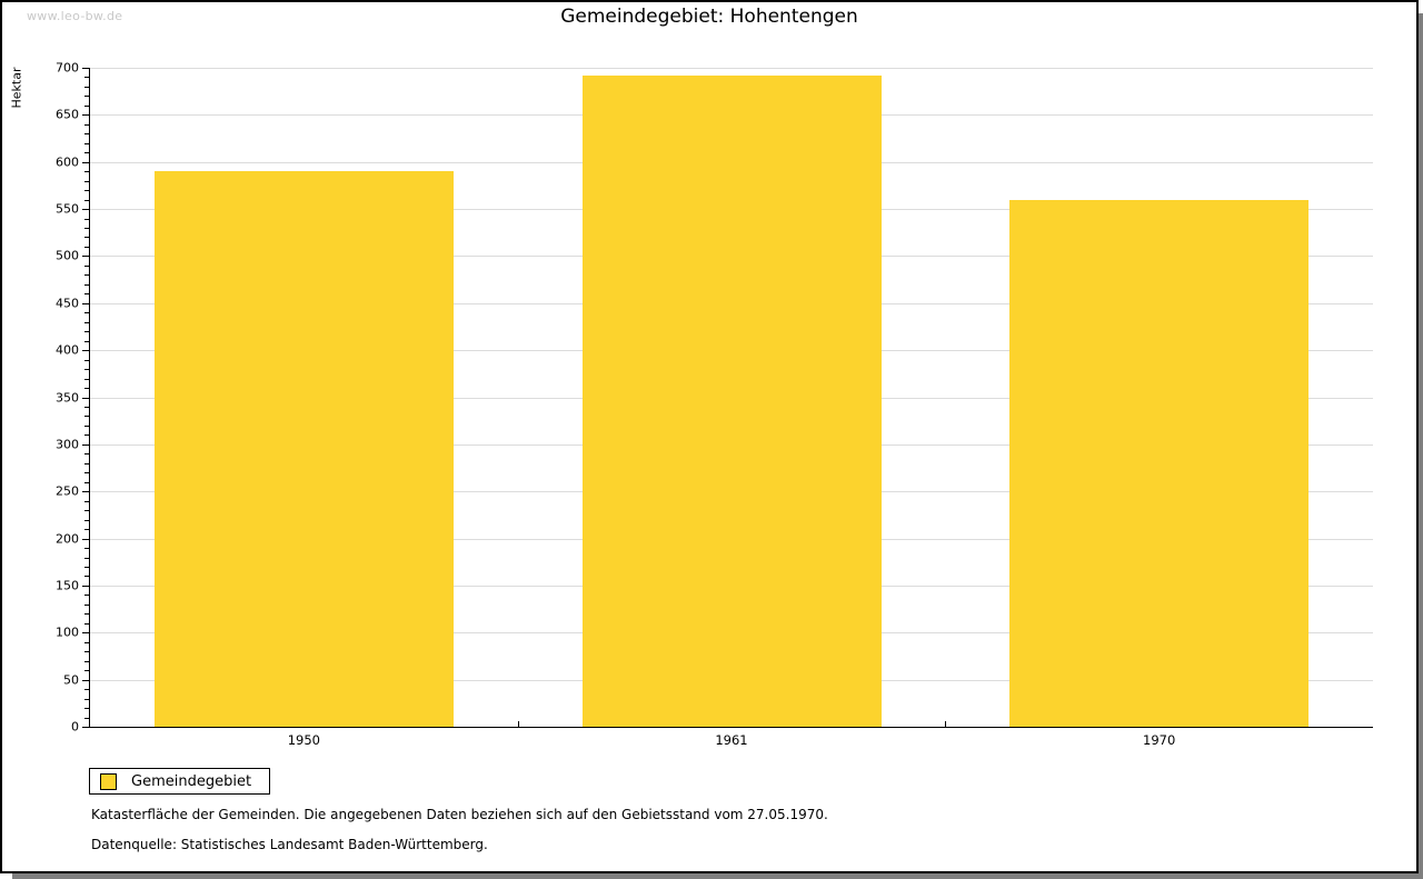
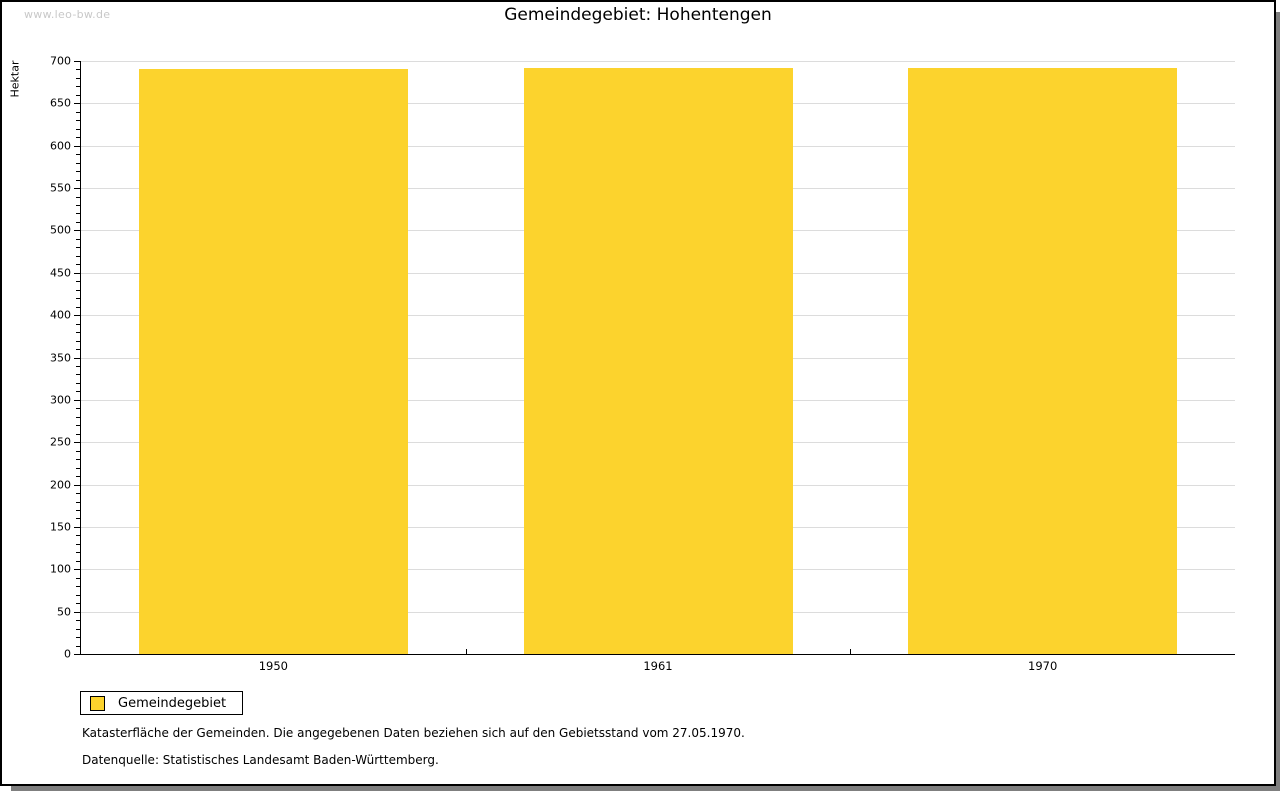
1950: 590 -> 690
1970: 560 -> 690
